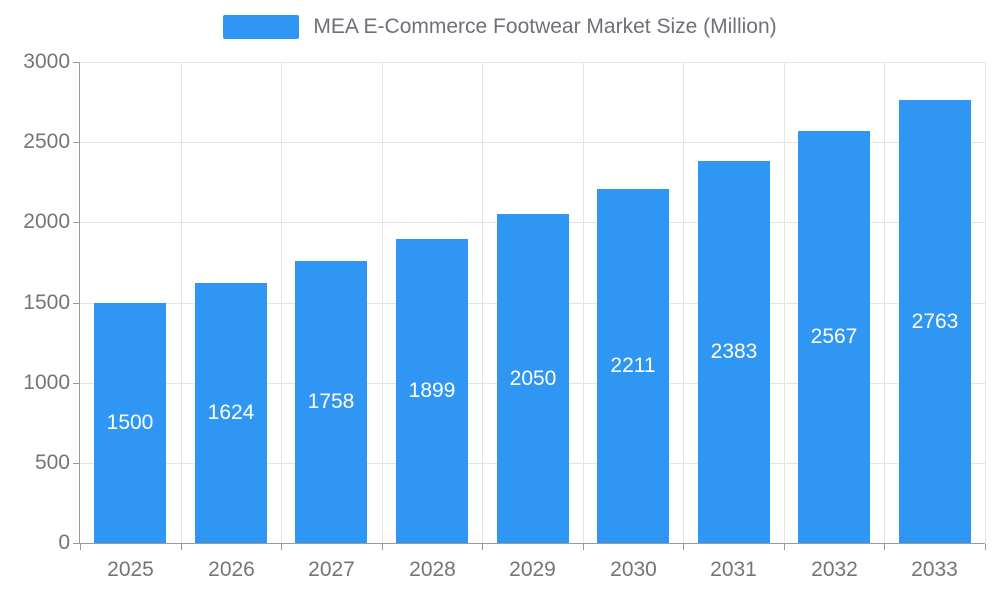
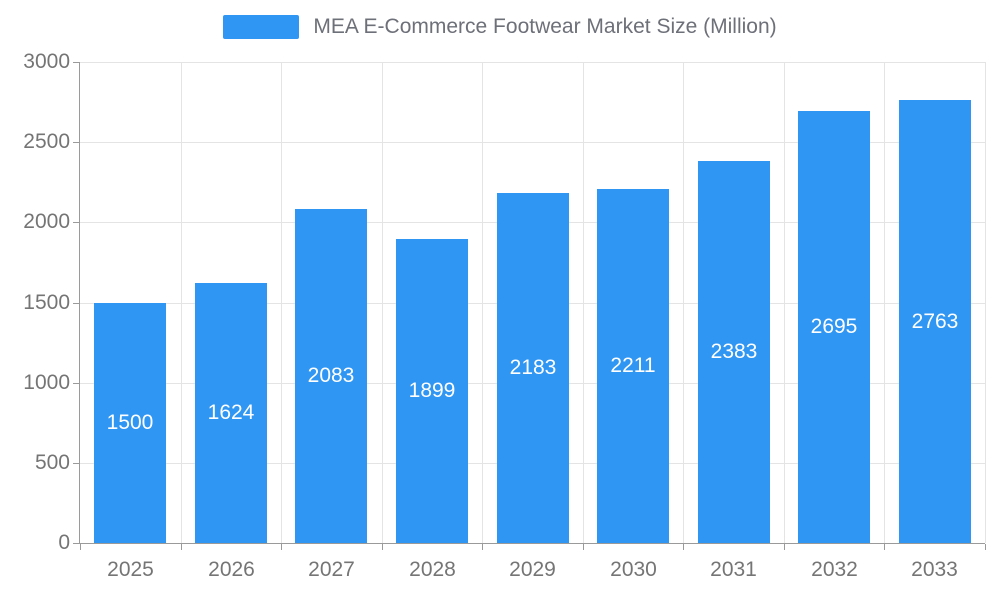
2027: 1758 -> 2083
2029: 2050 -> 2183
2032: 2567 -> 2695
